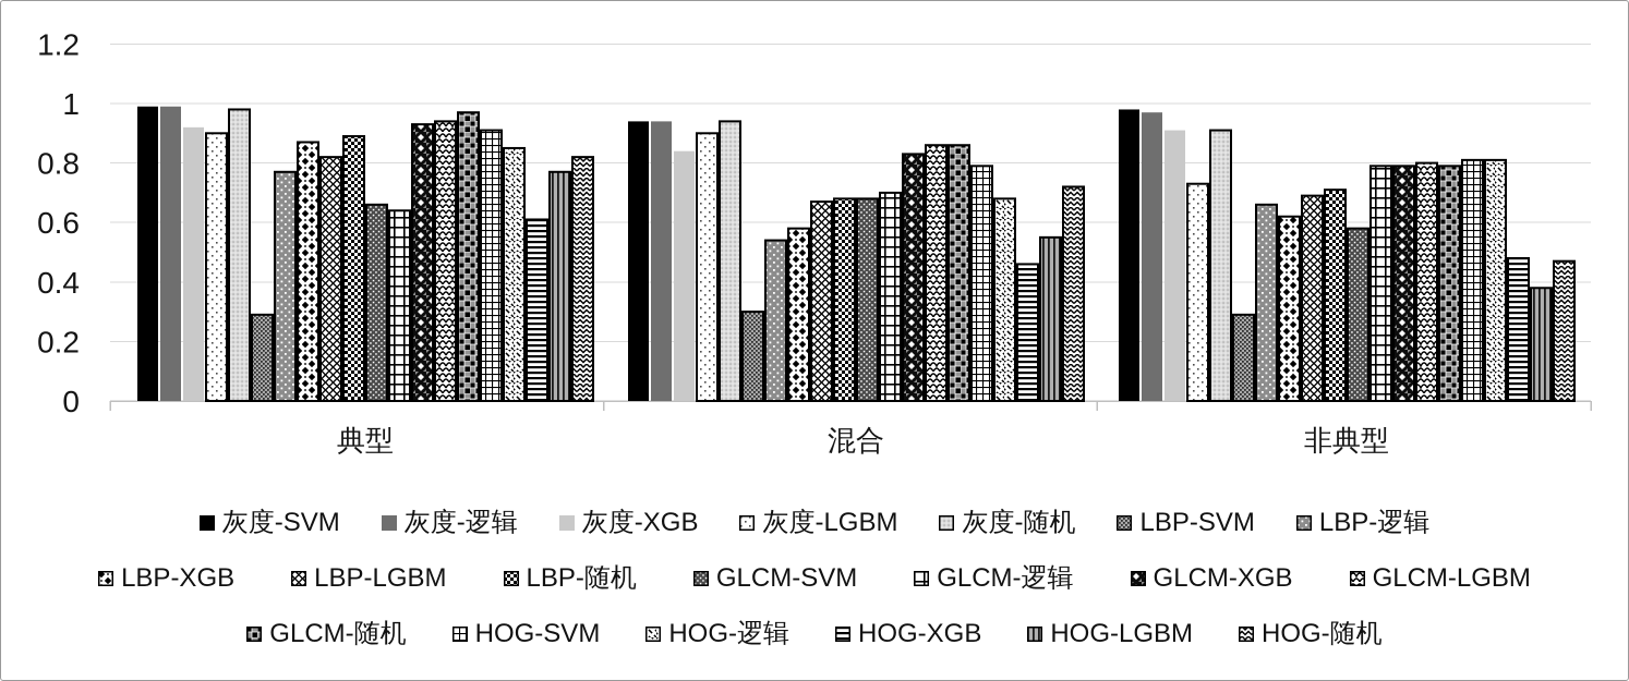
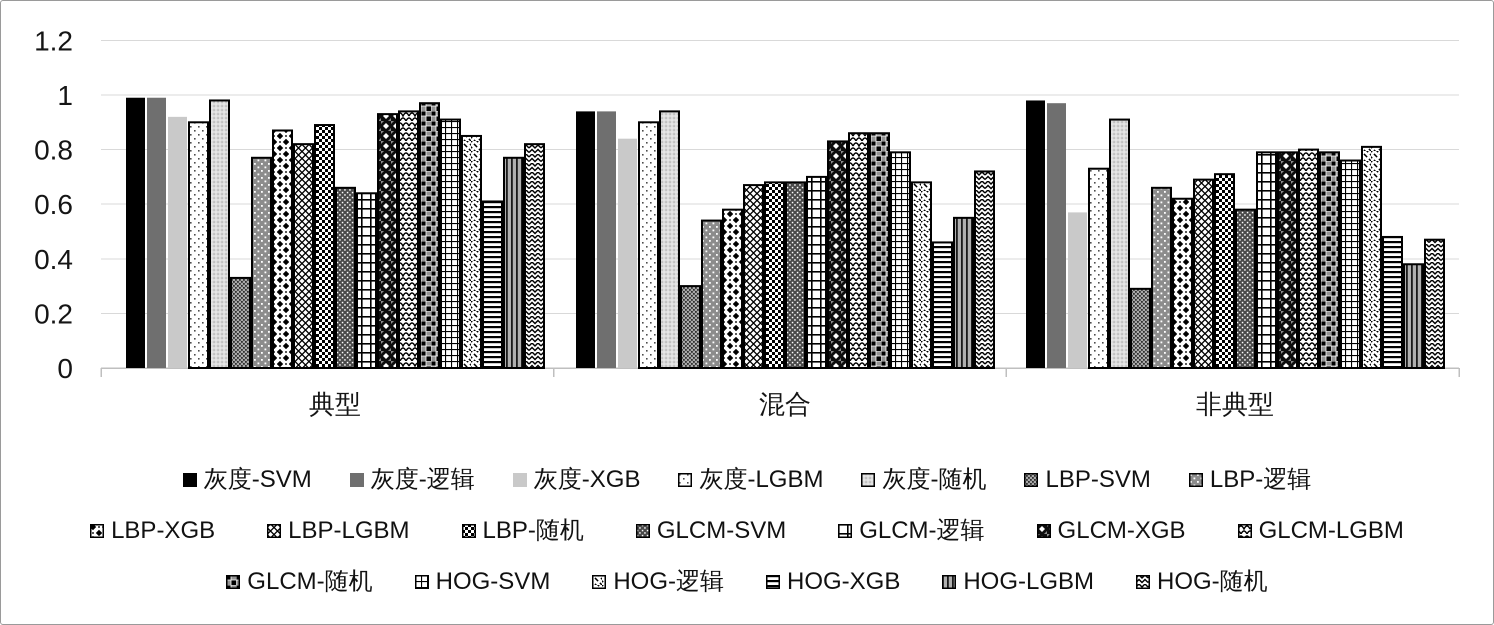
LBP-SVM/典型: 0.29 -> 0.33
灰度-XGB/非典型: 0.91 -> 0.57
HOG-SVM/非典型: 0.81 -> 0.76
